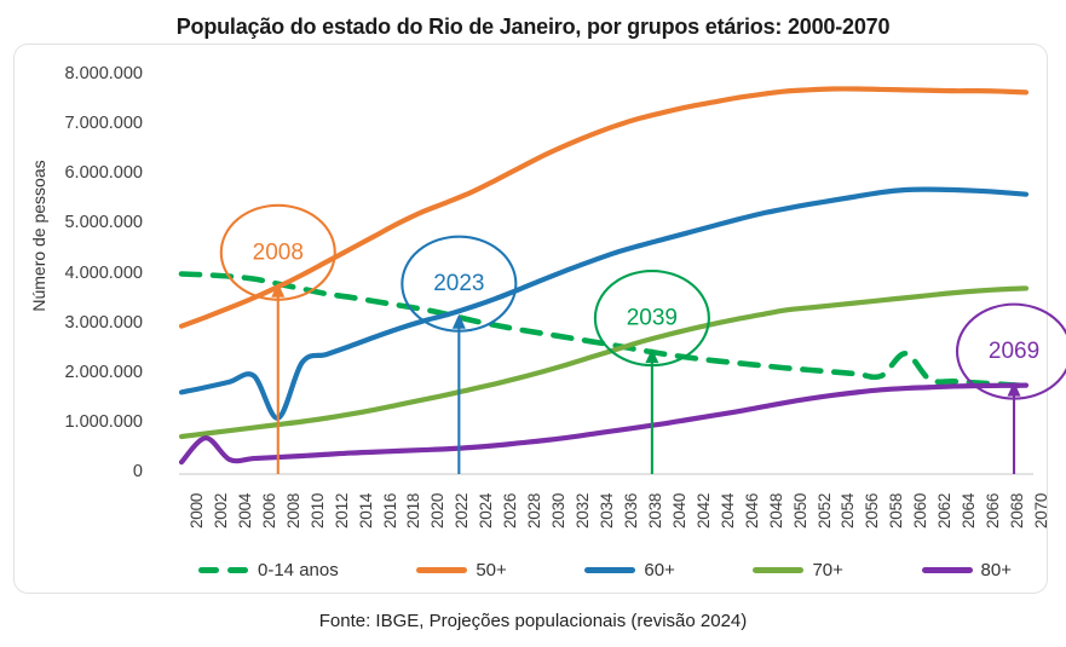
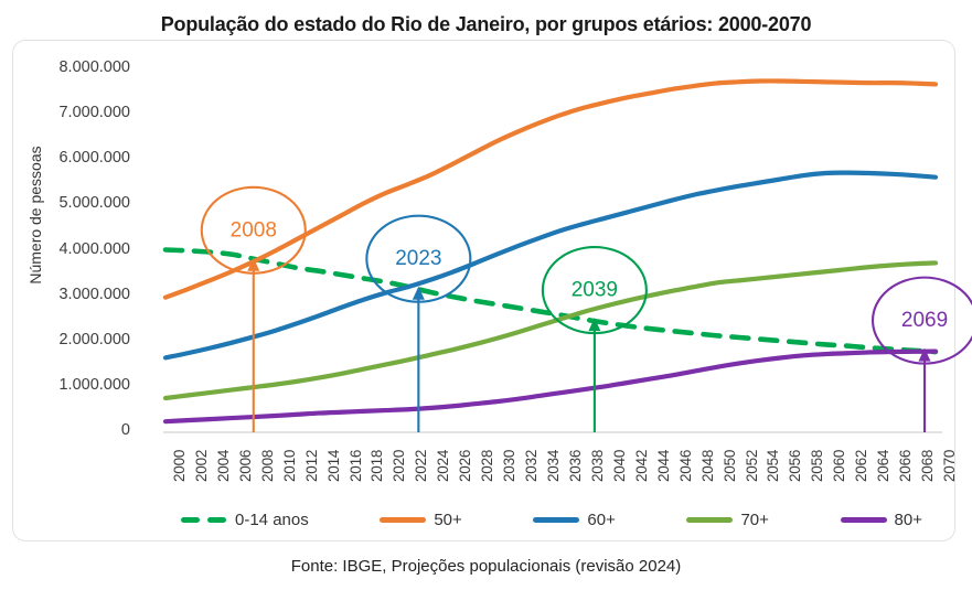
80+/2002: 700000 -> 200000
60+/2008: 1100000 -> 2100000
0-14 anos/2060: 2400000 -> 1900000
